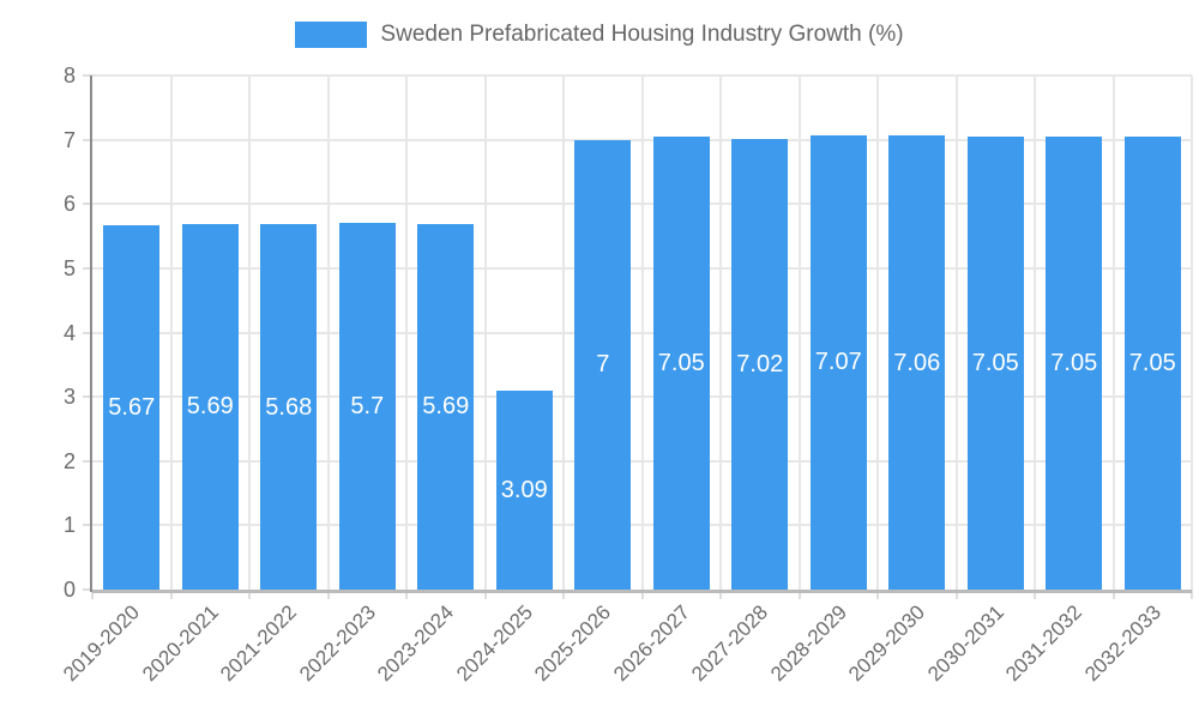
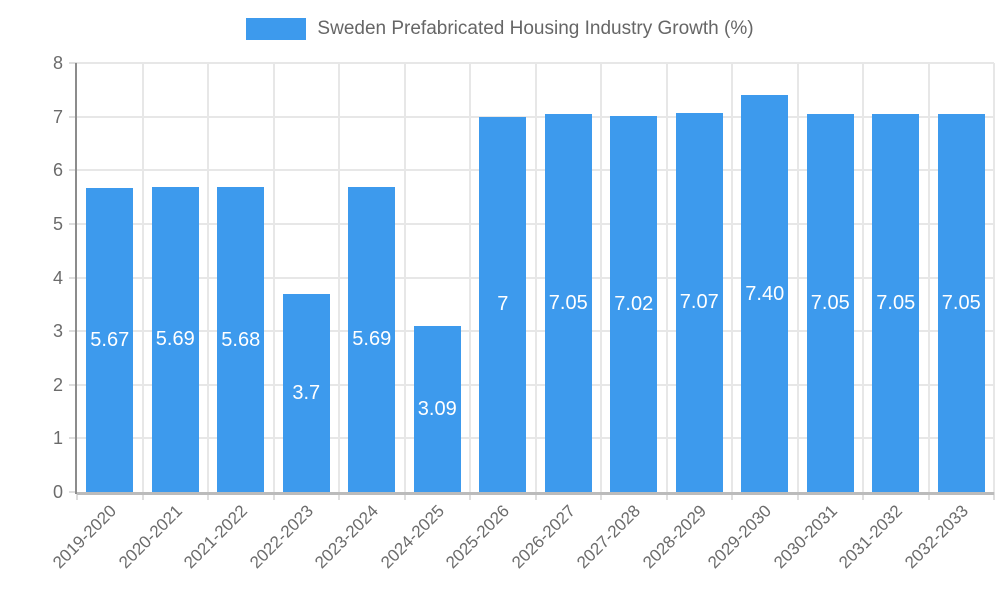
2022-2023: 5.7 -> 3.7
2029-2030: 7.06 -> 7.40
